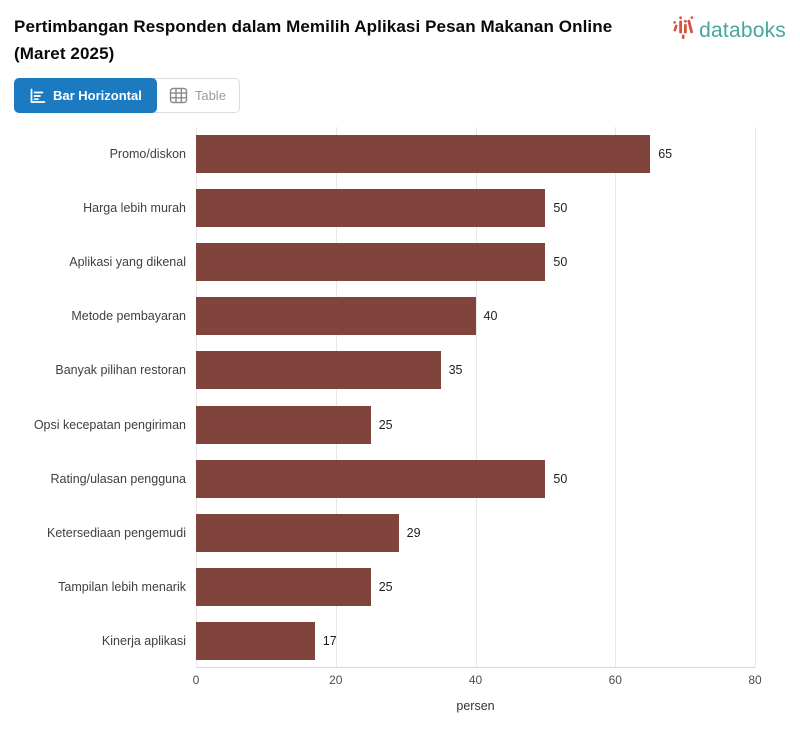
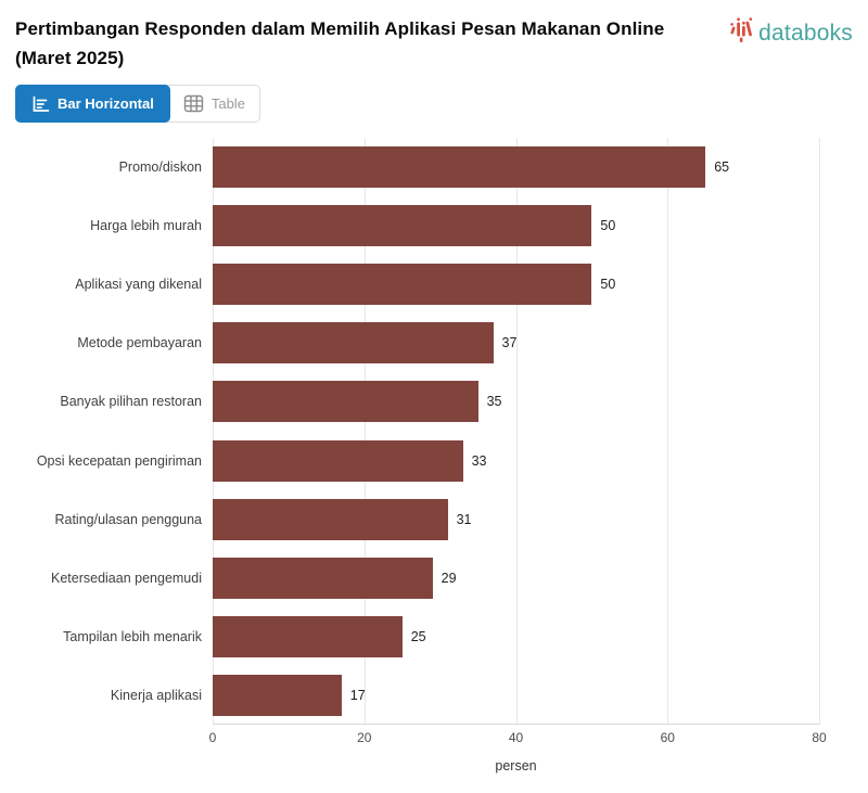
Metode pembayaran: 40 -> 37
Opsi kecepatan pengiriman: 25 -> 33
Rating/ulasan pengguna: 50 -> 31
